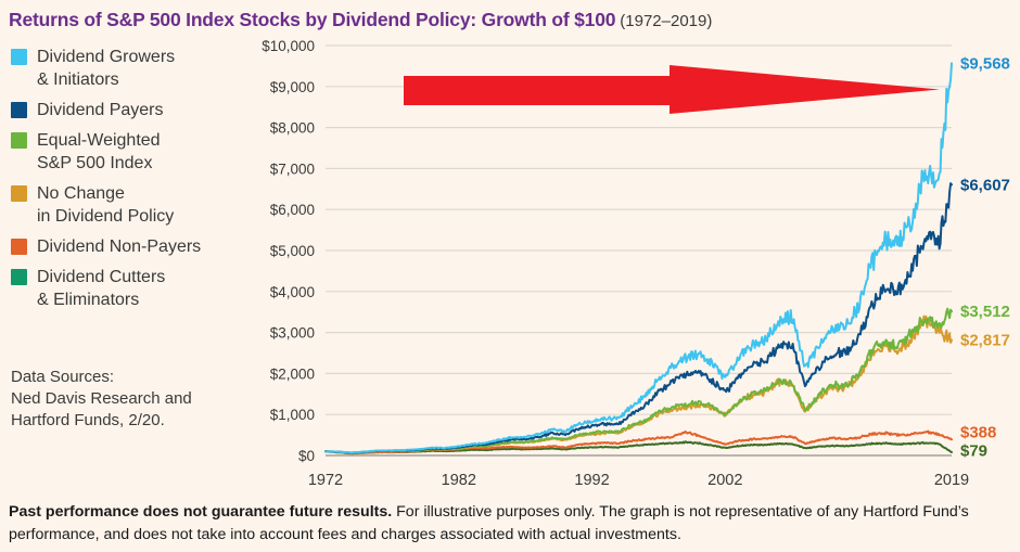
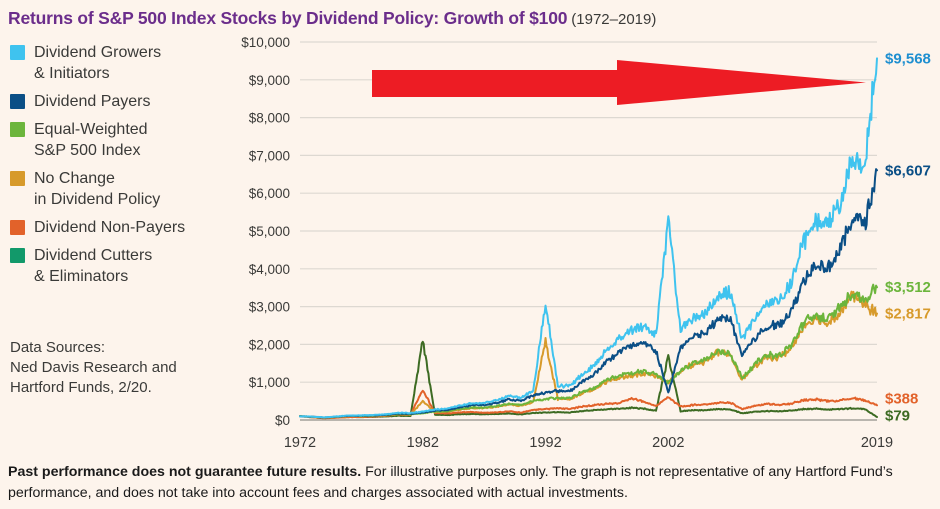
No Change in Dividend Policy/1982: $200 -> $500
Dividend Non-Payers/1982: $200 -> $800
Dividend Cutters & Eliminators/1982: $100 -> $2100
Dividend Growers & Initiators/1992: $800 -> $3100
No Change in Dividend Policy/1992: $500 -> $2100
Dividend Growers & Initiators/2002: $1900 -> $5300
Dividend Payers/2002: $1500 -> $700
Dividend Non-Payers/2002: $300 -> $600
Dividend Cutters & Eliminators/2002: $200 -> $1700
